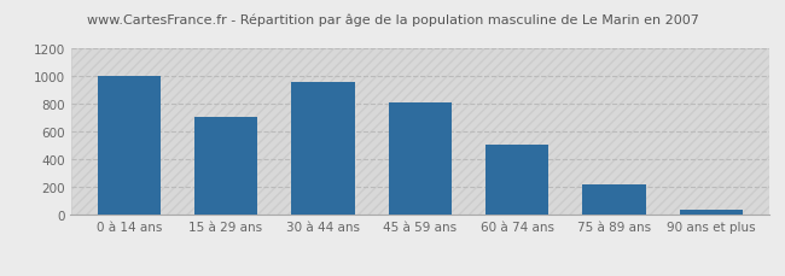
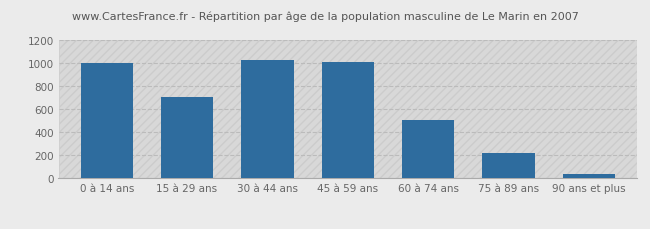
30 à 44 ans: 960 -> 1030
45 à 59 ans: 820 -> 1010
